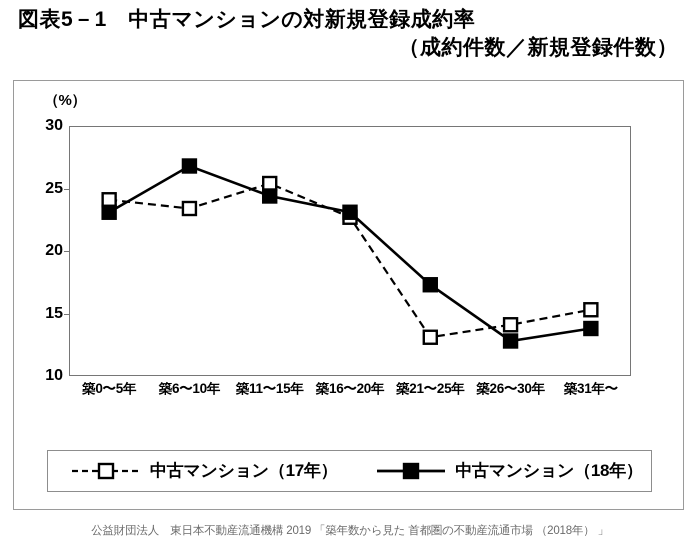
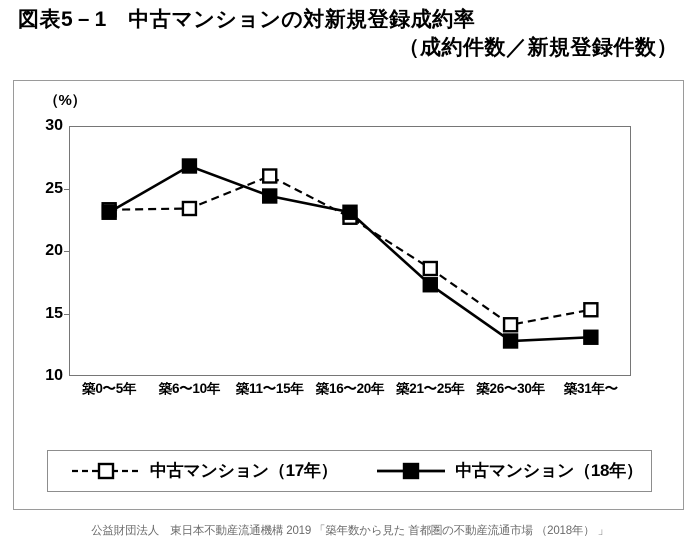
中古マンション（17年）/築0〜5年: 24.1 -> 23.3
中古マンション（17年）/築11〜15年: 25.4 -> 26.0
中古マンション（17年）/築21〜25年: 13.1 -> 18.6
中古マンション（18年）/築31年〜: 13.8 -> 13.1
